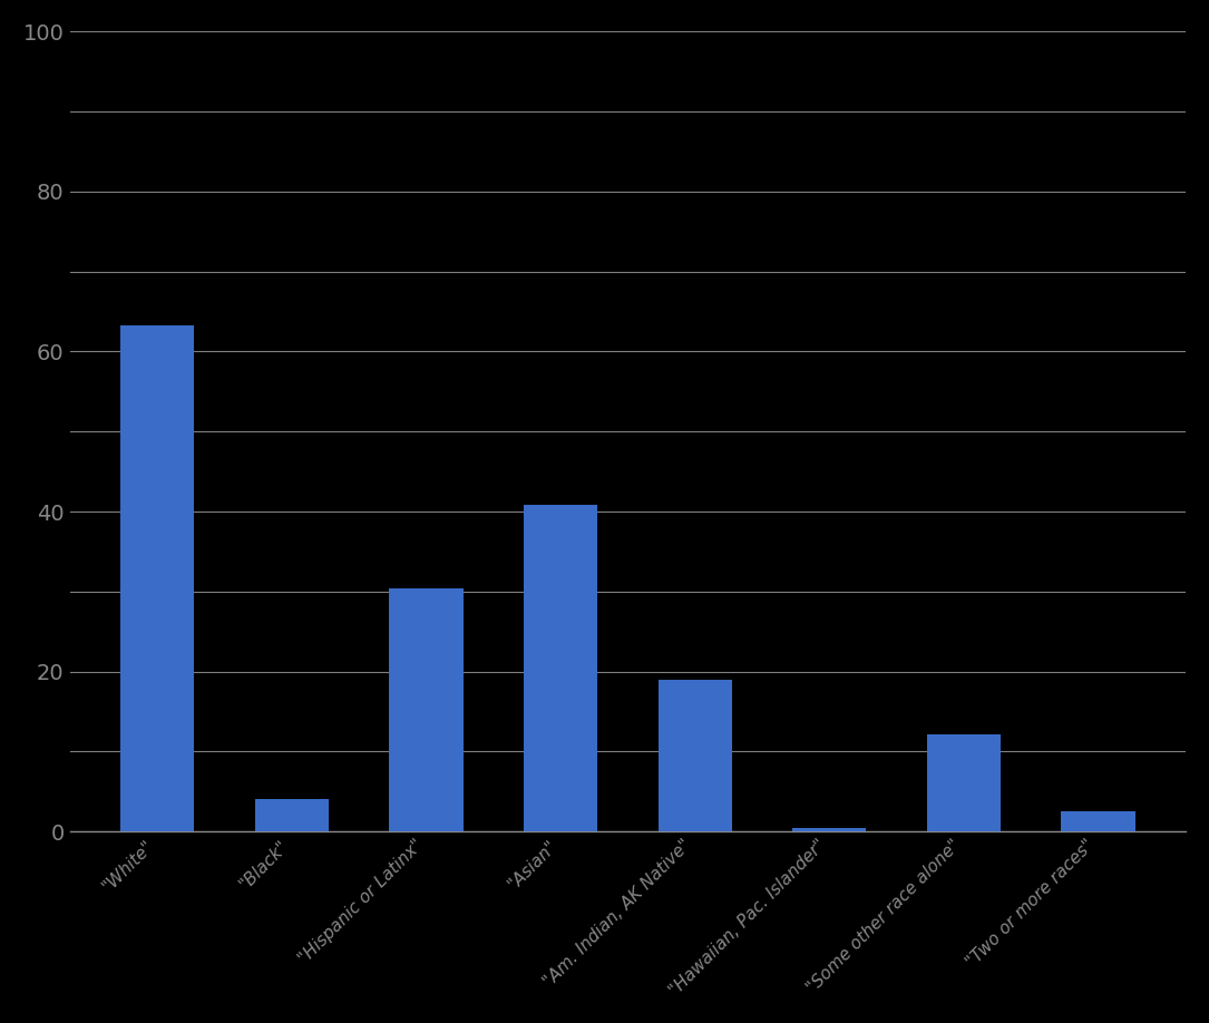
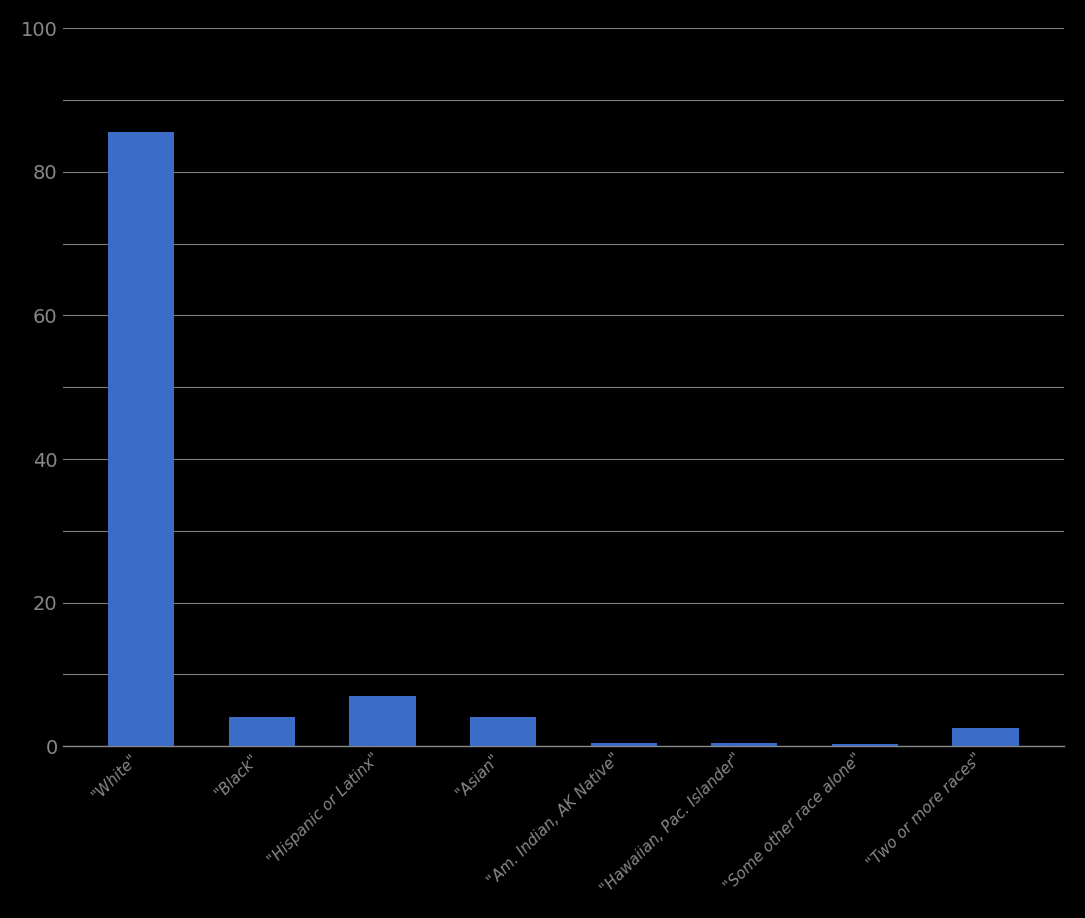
"White": 63.2 -> 85.5
"Hispanic or Latinx": 30.4 -> 7.0
"Asian": 40.8 -> 4.0
"Am. Indian, AK Native": 19.0 -> 0.5
"Some other race alone": 12.2 -> 0.3
